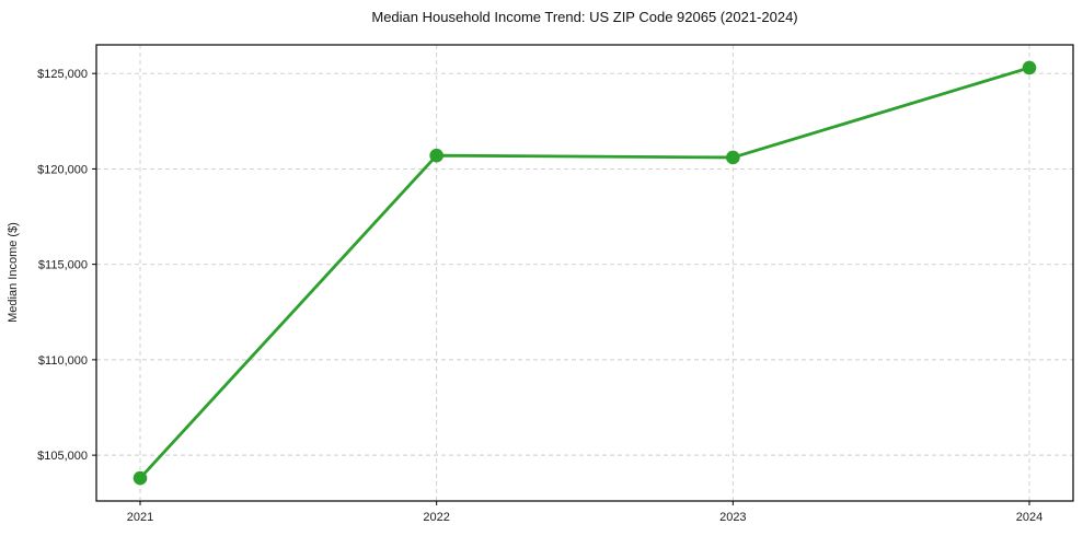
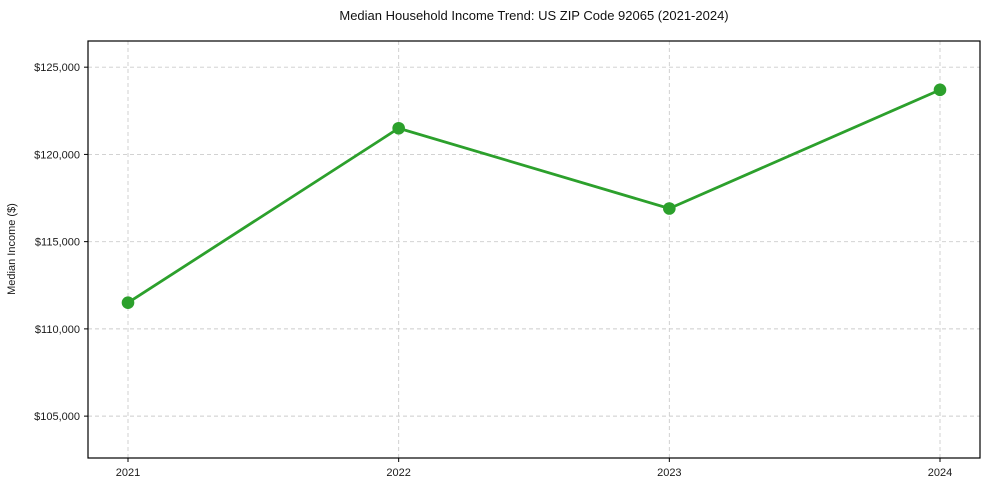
2021: $103800 -> $111500
2022: $120700 -> $121500
2023: $120600 -> $116900
2024: $125300 -> $123700
